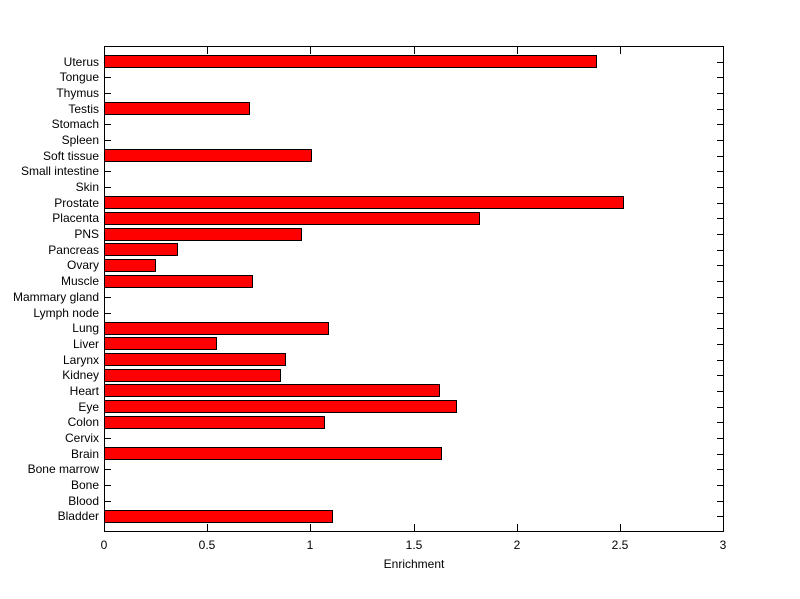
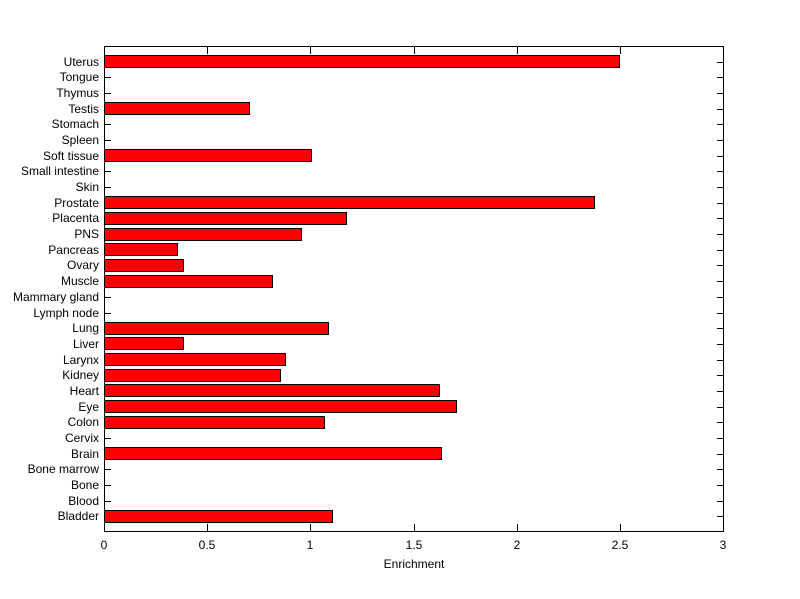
Uterus: 2.39 -> 2.50
Prostate: 2.52 -> 2.38
Placenta: 1.82 -> 1.18
Ovary: 0.25 -> 0.39
Muscle: 0.72 -> 0.82
Liver: 0.55 -> 0.39
